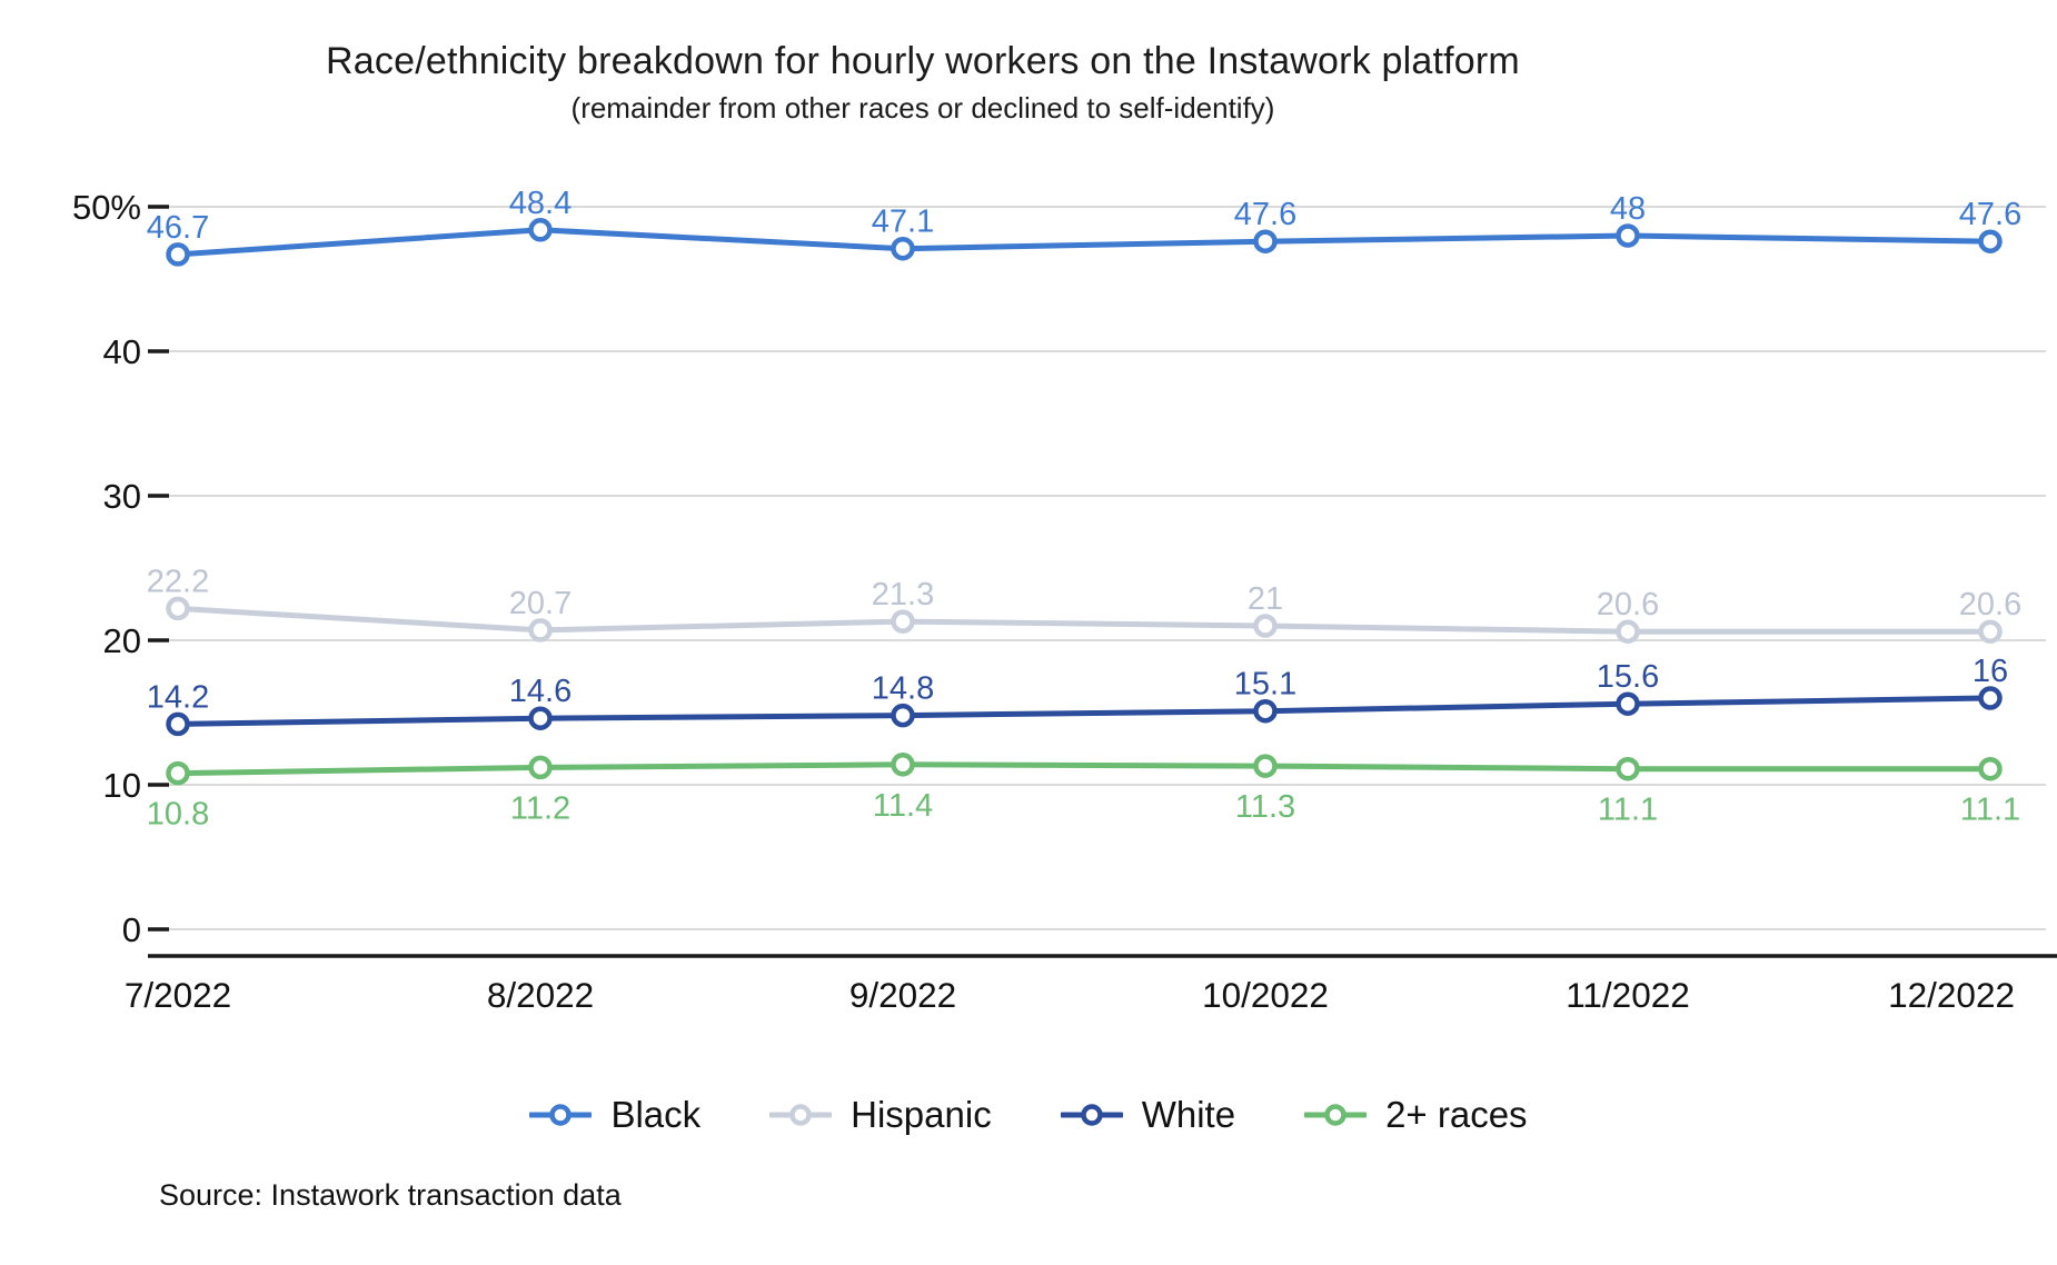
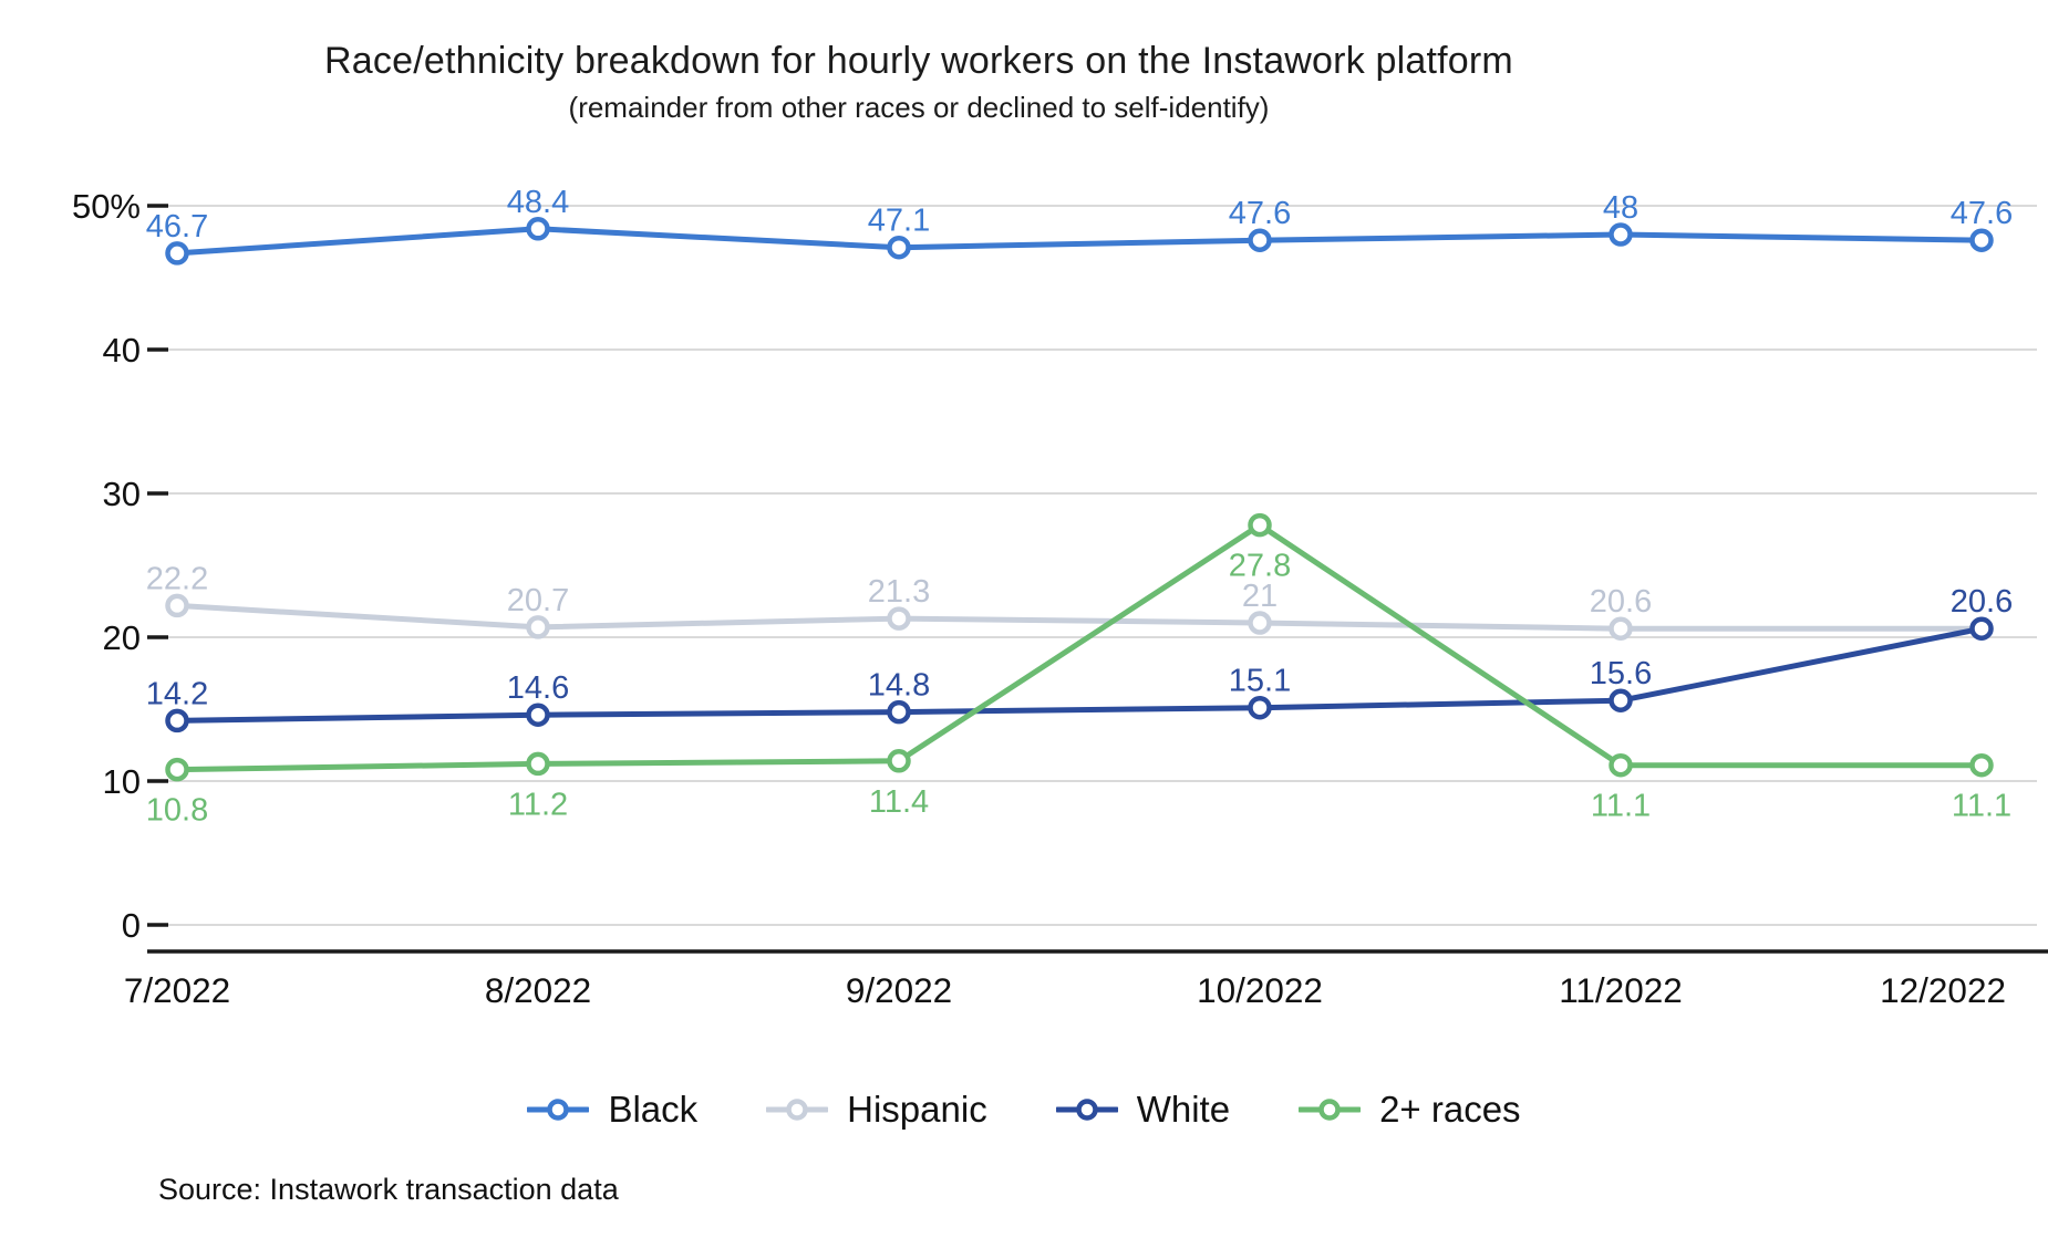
2+ races/10/2022: 11.3 -> 27.8
White/12/2022: 16 -> 20.6
